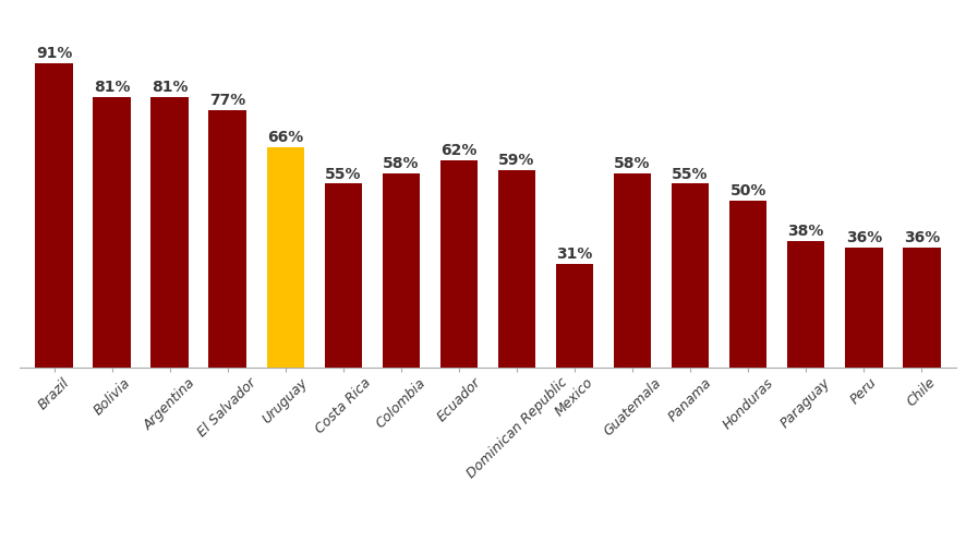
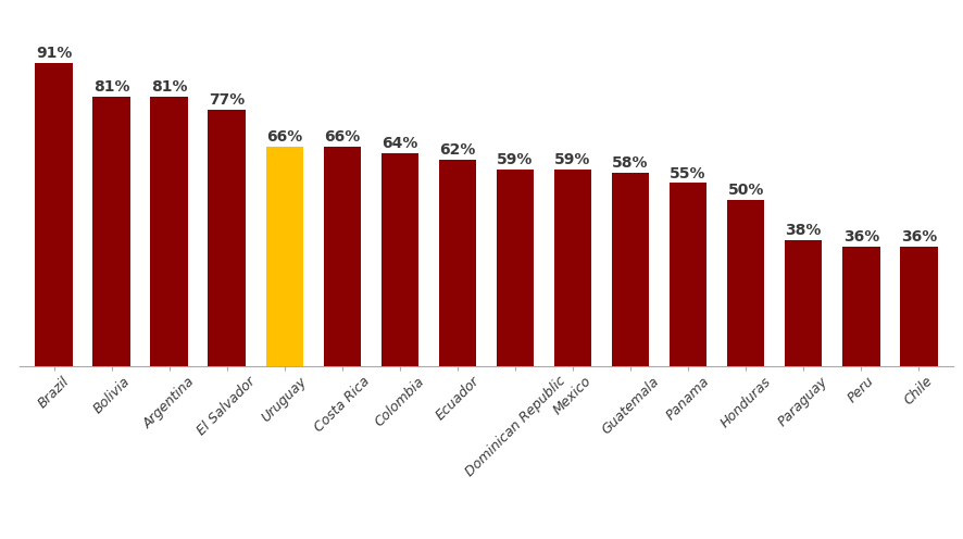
Costa Rica: 55% -> 66%
Colombia: 58% -> 64%
Mexico: 31% -> 59%
